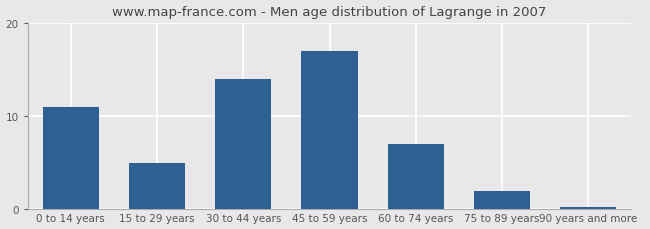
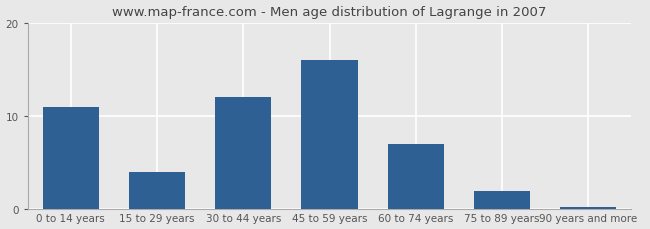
15 to 29 years: 5.0 -> 4.0
30 to 44 years: 14.0 -> 12.0
45 to 59 years: 17.0 -> 16.0
